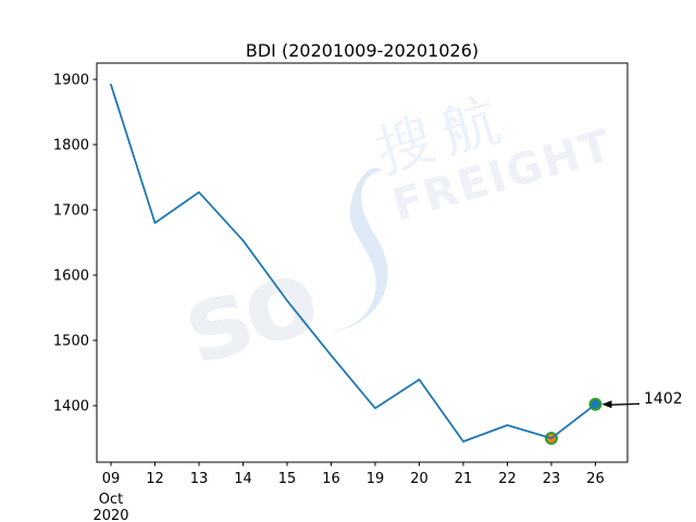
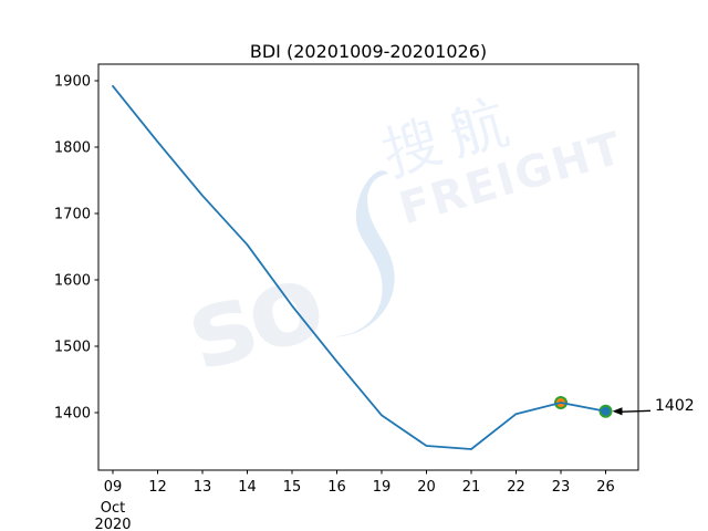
12: 1680 -> 1810
20: 1440 -> 1350
22: 1370 -> 1400
23: 1350 -> 1420
